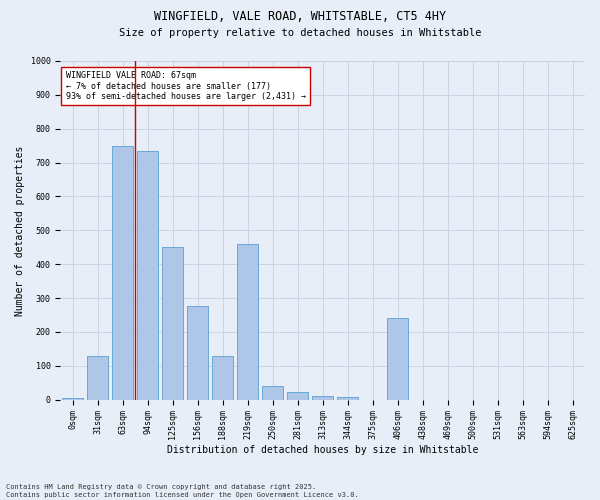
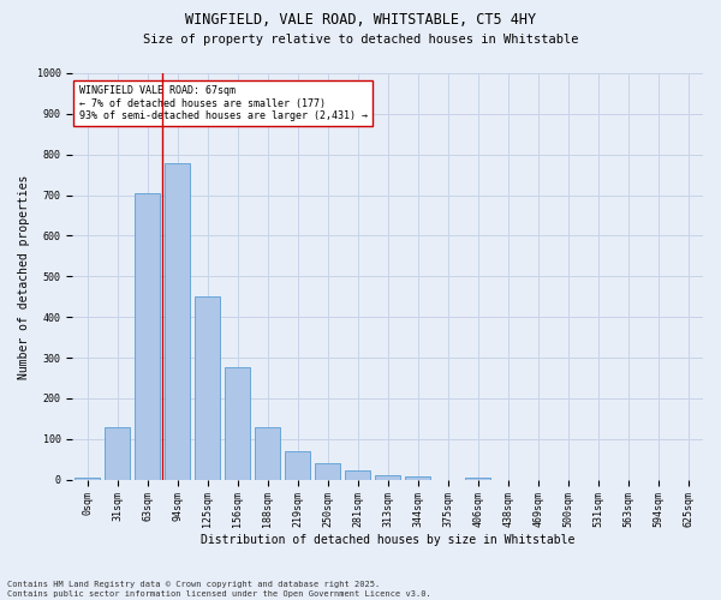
63sqm: 750 -> 704
94sqm: 735 -> 780
219sqm: 460 -> 70
406sqm: 240 -> 5
